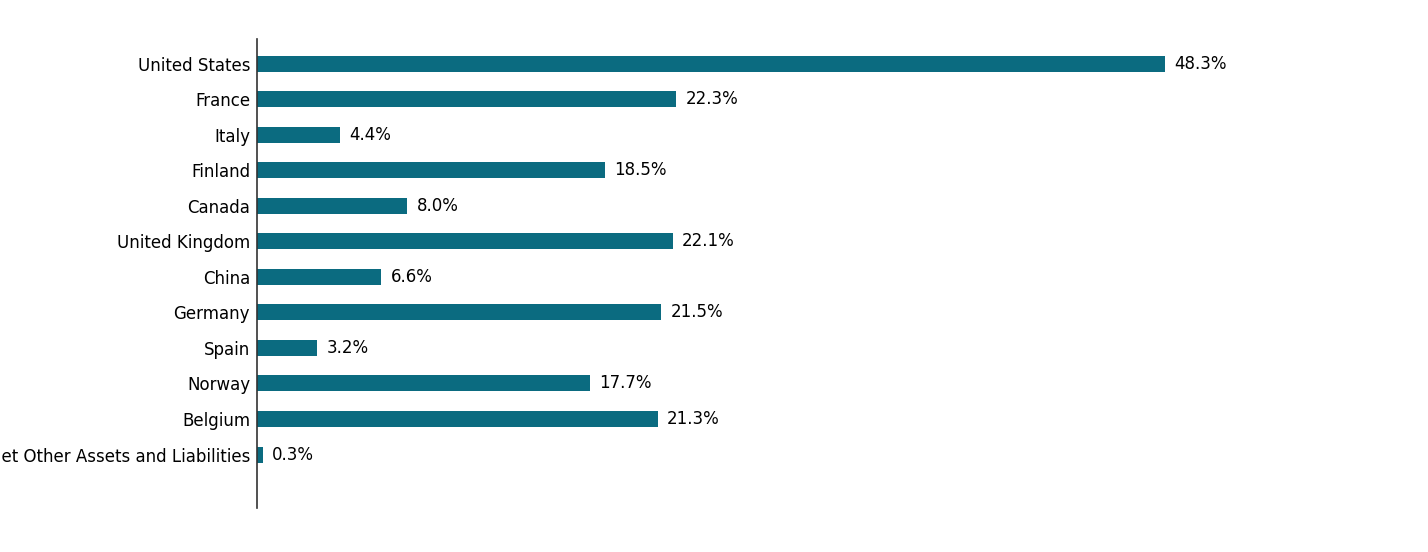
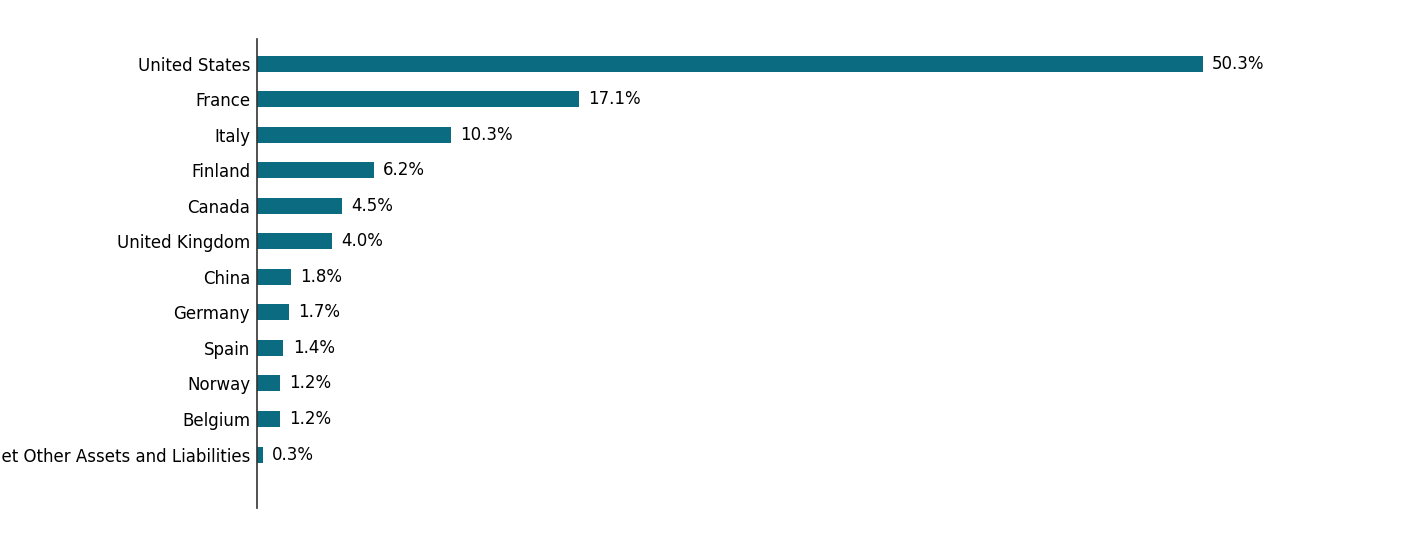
United States: 48.3% -> 50.3%
France: 22.3% -> 17.1%
Italy: 4.4% -> 10.3%
Finland: 18.5% -> 6.2%
Canada: 8.0% -> 4.5%
United Kingdom: 22.1% -> 4.0%
China: 6.6% -> 1.8%
Germany: 21.5% -> 1.7%
Spain: 3.2% -> 1.4%
Norway: 17.7% -> 1.2%
Belgium: 21.3% -> 1.2%
